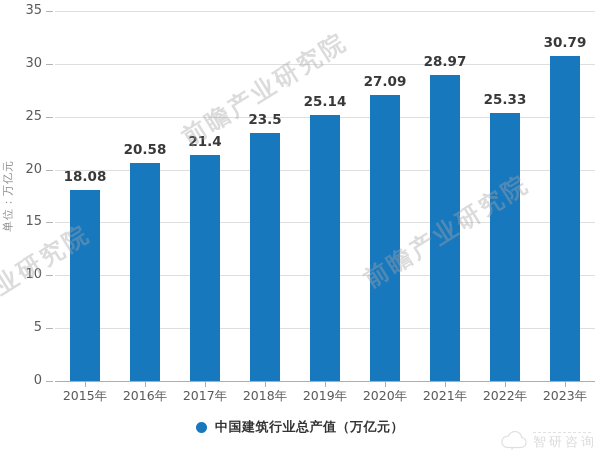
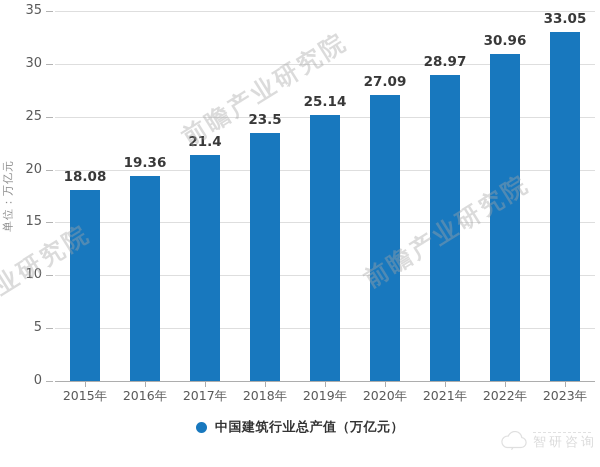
2016年: 20.58 -> 19.36
2022年: 25.33 -> 30.96
2023年: 30.79 -> 33.05
